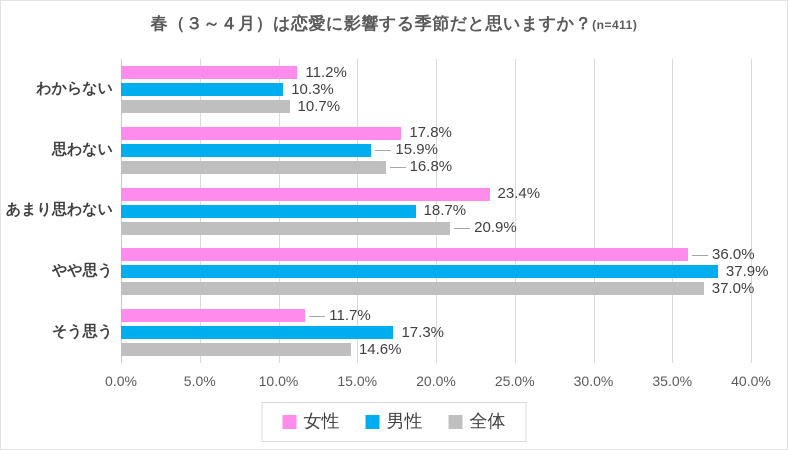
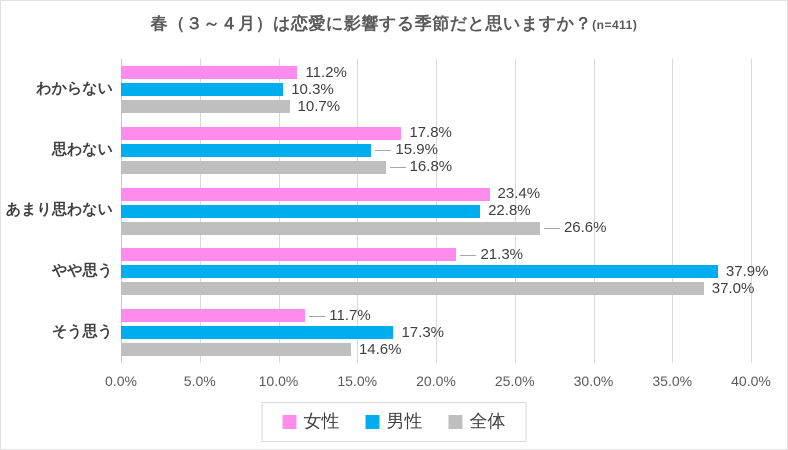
男性/あまり思わない: 18.7% -> 22.8%
全体/あまり思わない: 20.9% -> 26.6%
女性/やや思う: 36.0% -> 21.3%
